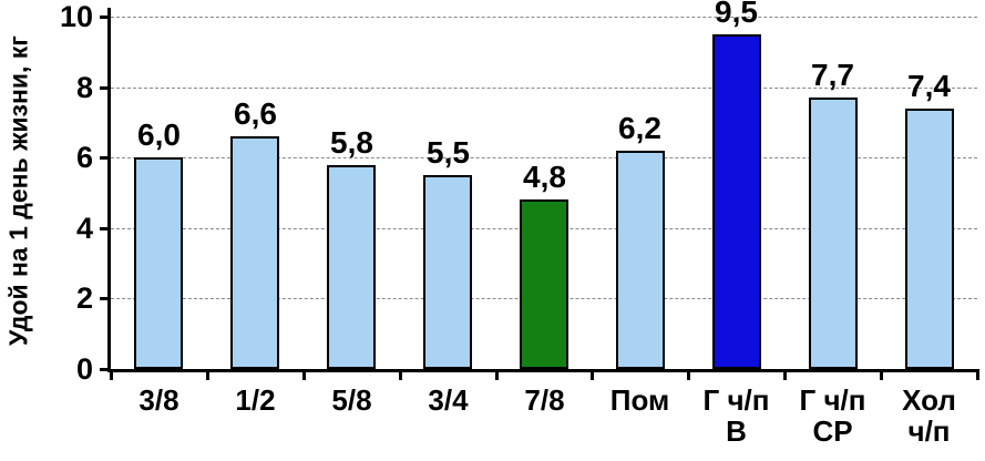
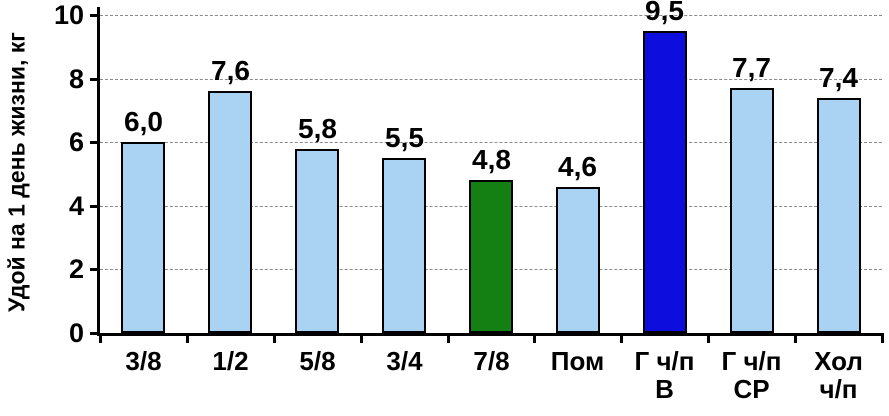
1/2: 6,6 -> 7,6
Пом: 6,2 -> 4,6
